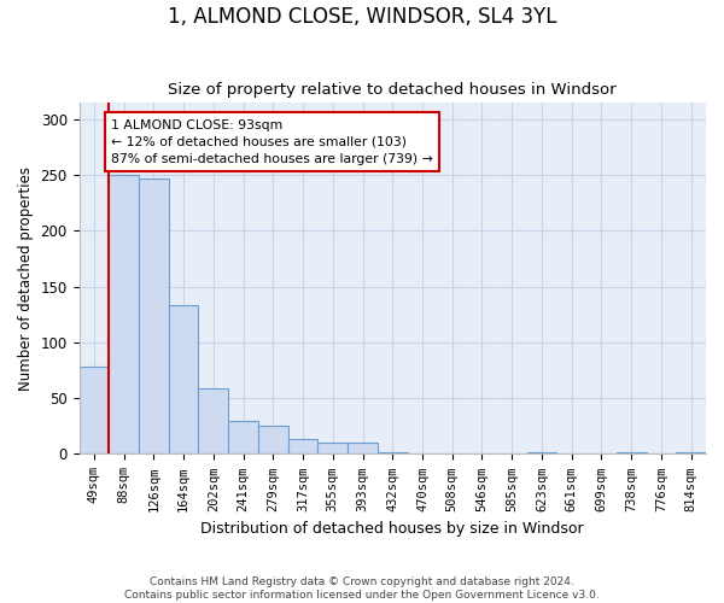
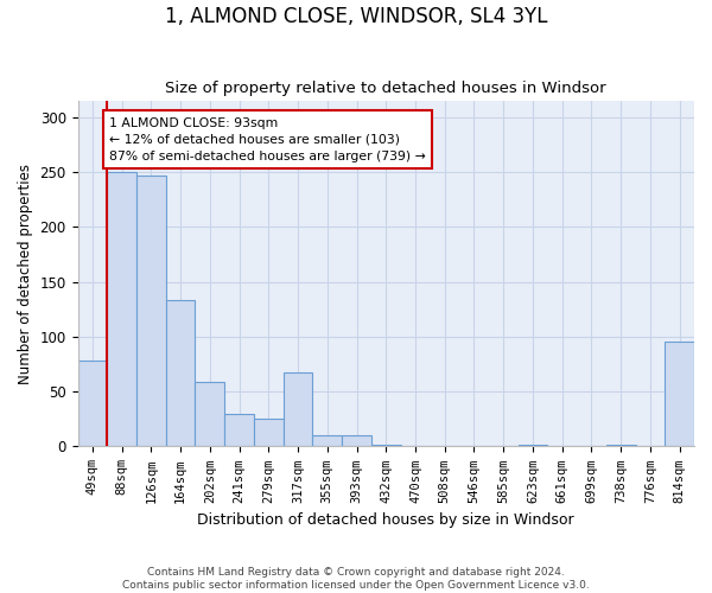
317sqm: 13 -> 68
814sqm: 2 -> 96
